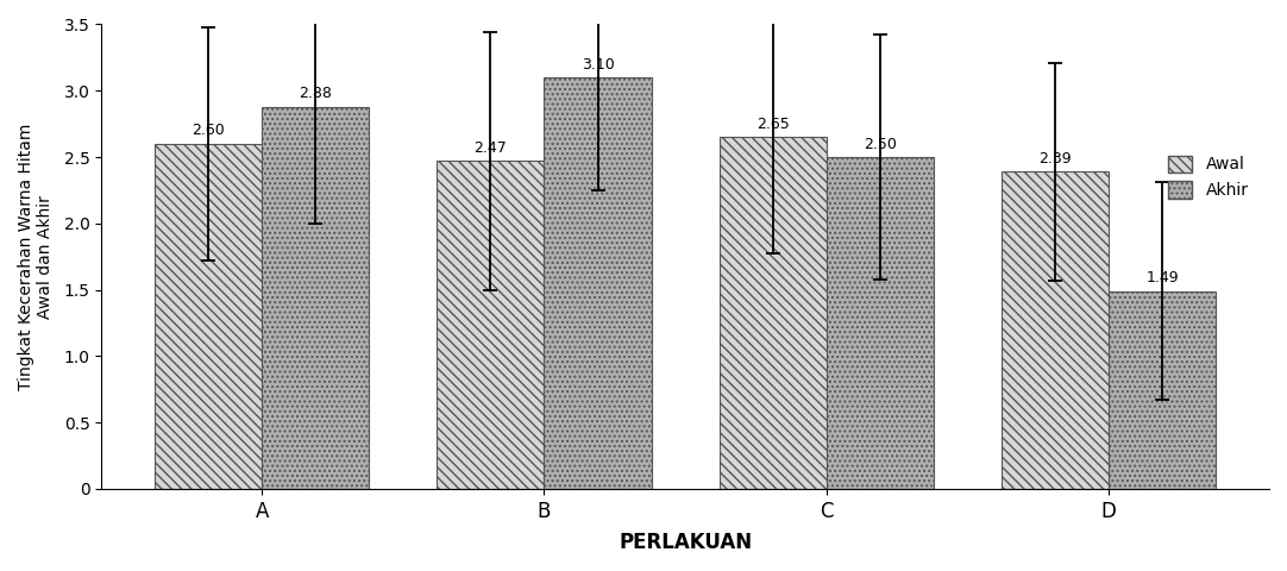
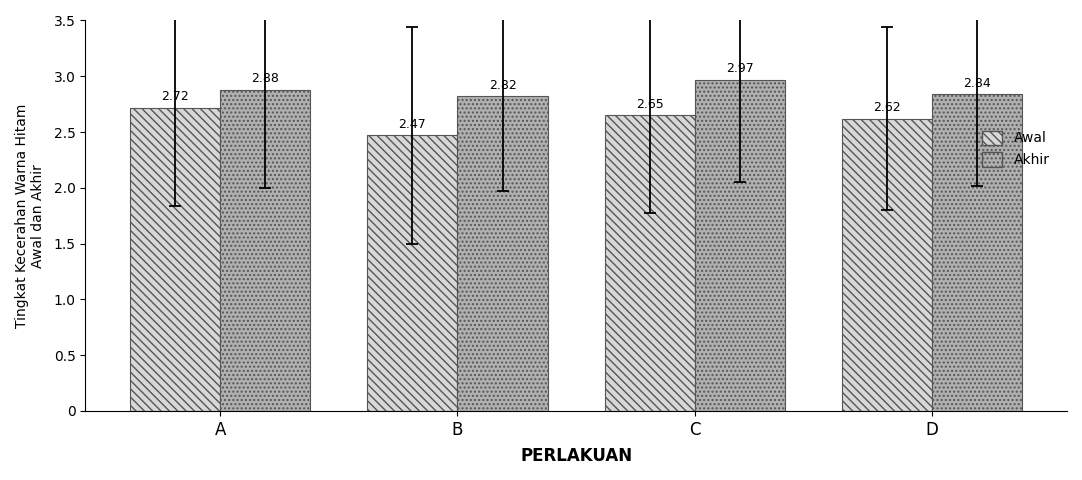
Awal/A: 2.60 -> 2.72
Akhir/B: 3.10 -> 2.82
Akhir/C: 2.50 -> 2.97
Awal/D: 2.39 -> 2.62
Akhir/D: 1.49 -> 2.84
